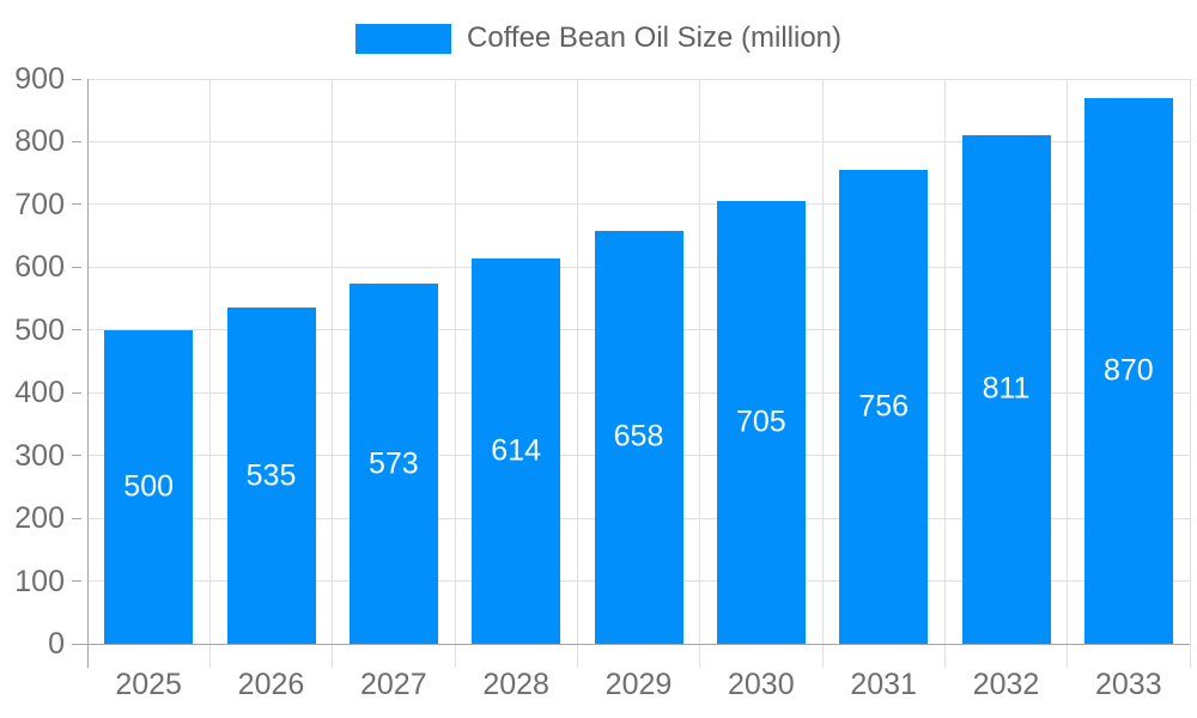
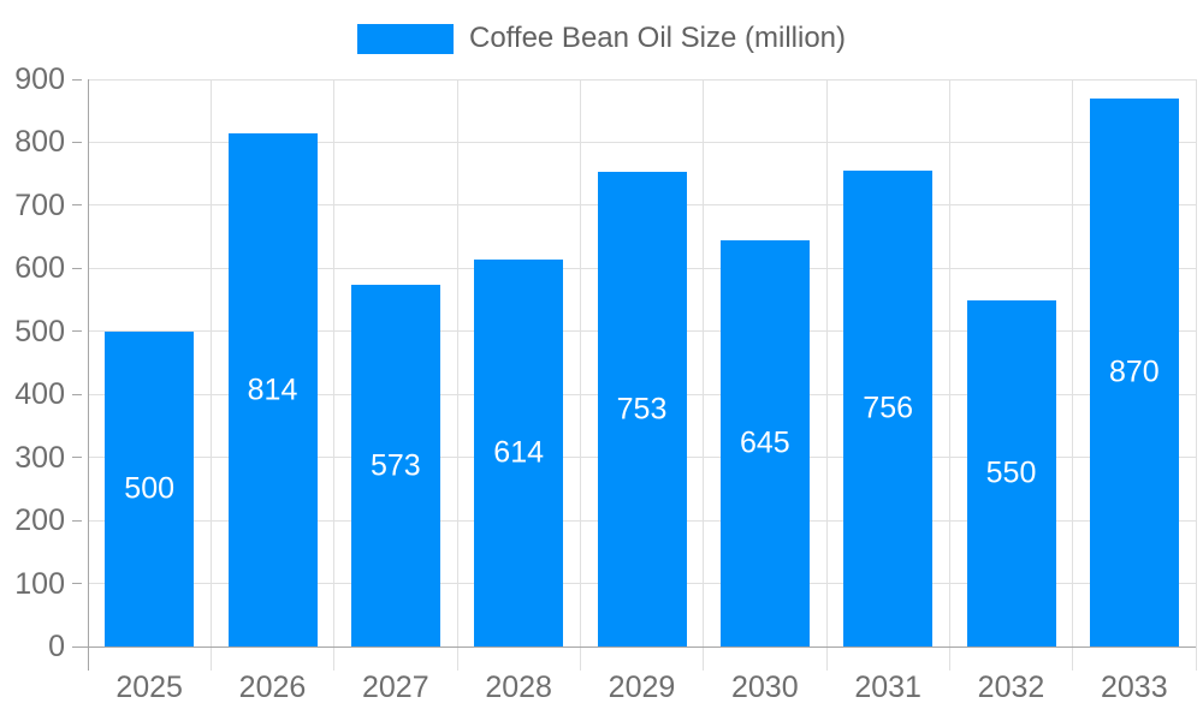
2026: 535 -> 814
2029: 658 -> 753
2030: 705 -> 645
2032: 811 -> 550
